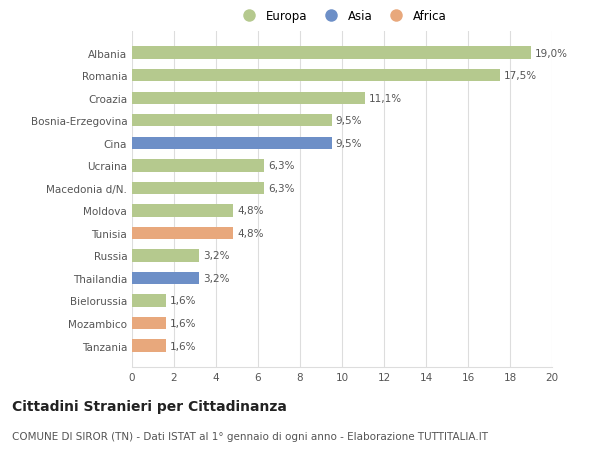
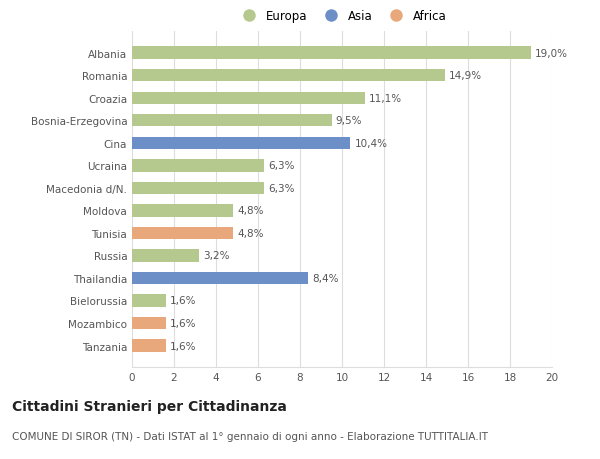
Romania: 17,5% -> 14,9%
Cina: 9,5% -> 10,4%
Thailandia: 3,2% -> 8,4%
